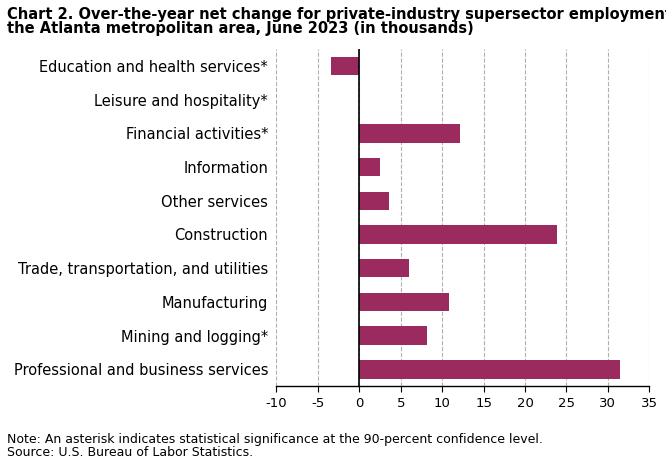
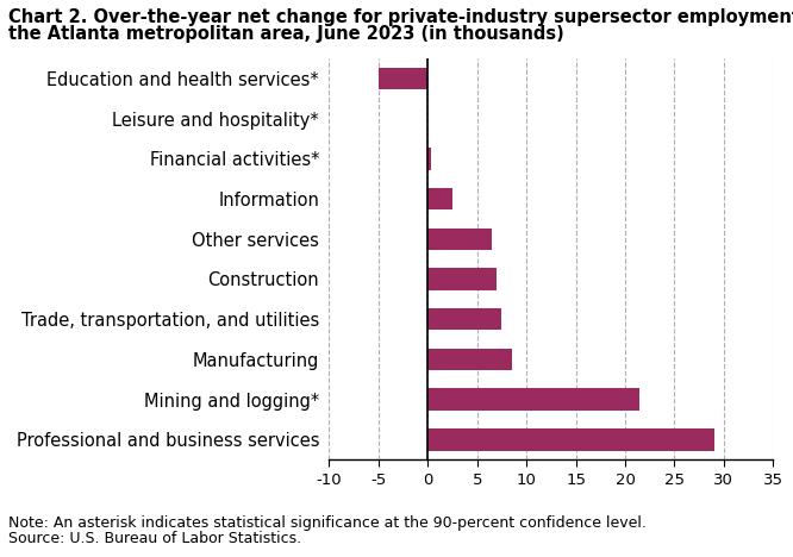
Education and health services*: -3.4 -> -5.0
Financial activities*: 12.2 -> 0.3
Other services: 3.6 -> 6.5
Construction: 23.8 -> 7.0
Trade, transportation, and utilities: 6.0 -> 7.5
Manufacturing: 10.8 -> 8.5
Mining and logging*: 8.2 -> 21.5
Professional and business services: 31.4 -> 29.0
